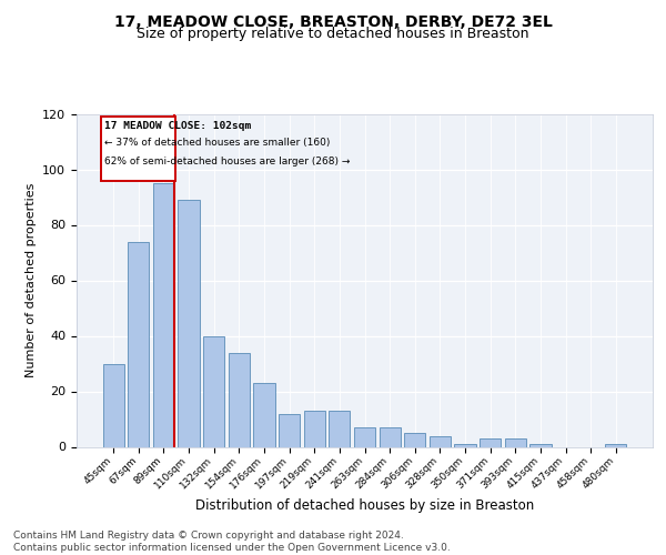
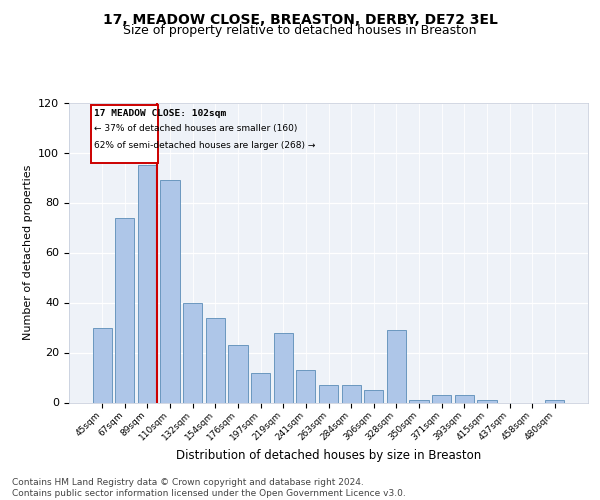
219sqm: 13 -> 28
328sqm: 4 -> 29
